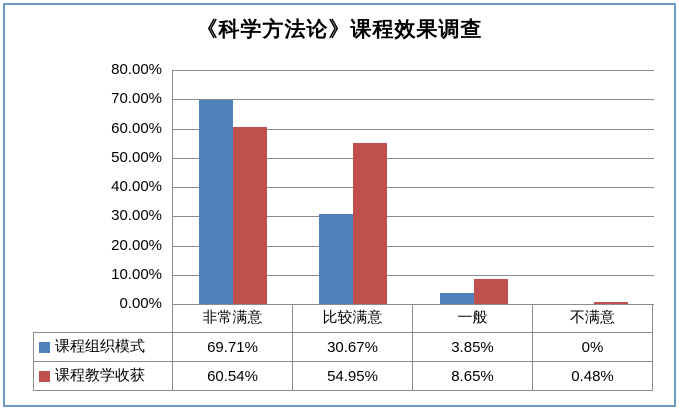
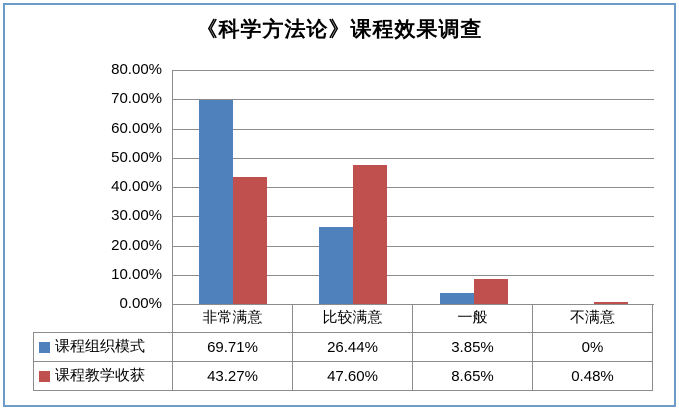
课程教学收获/非常满意: 60.54% -> 43.27%
课程组织模式/比较满意: 30.67% -> 26.44%
课程教学收获/比较满意: 54.95% -> 47.60%
